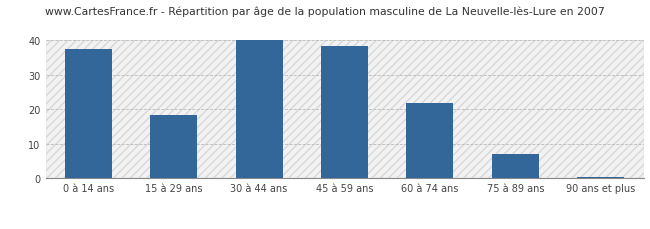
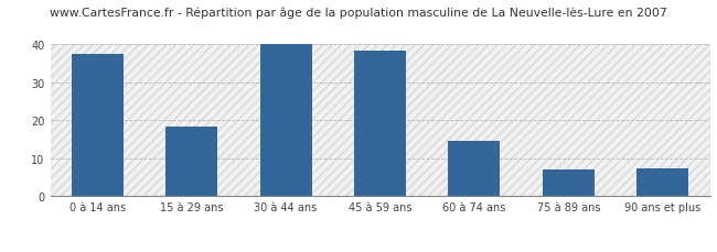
60 à 74 ans: 22.0 -> 14.5
90 ans et plus: 0.4 -> 7.5
